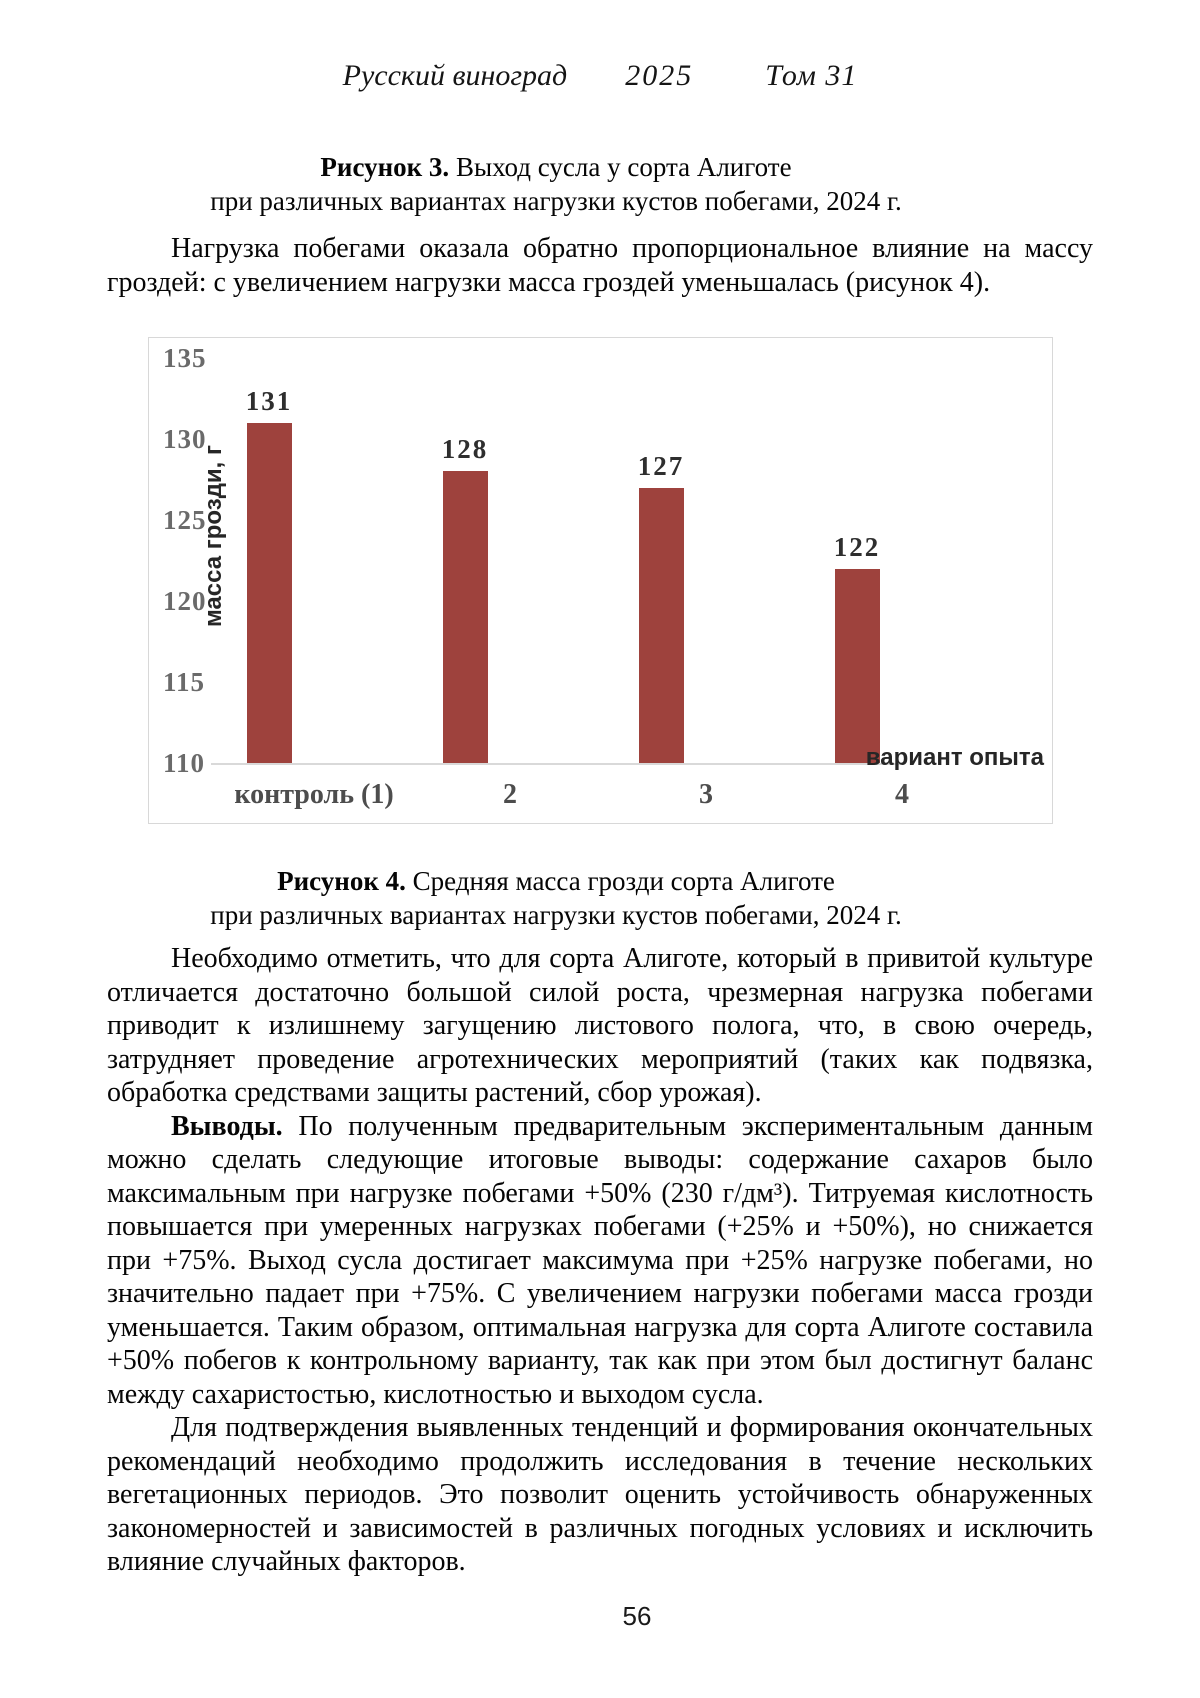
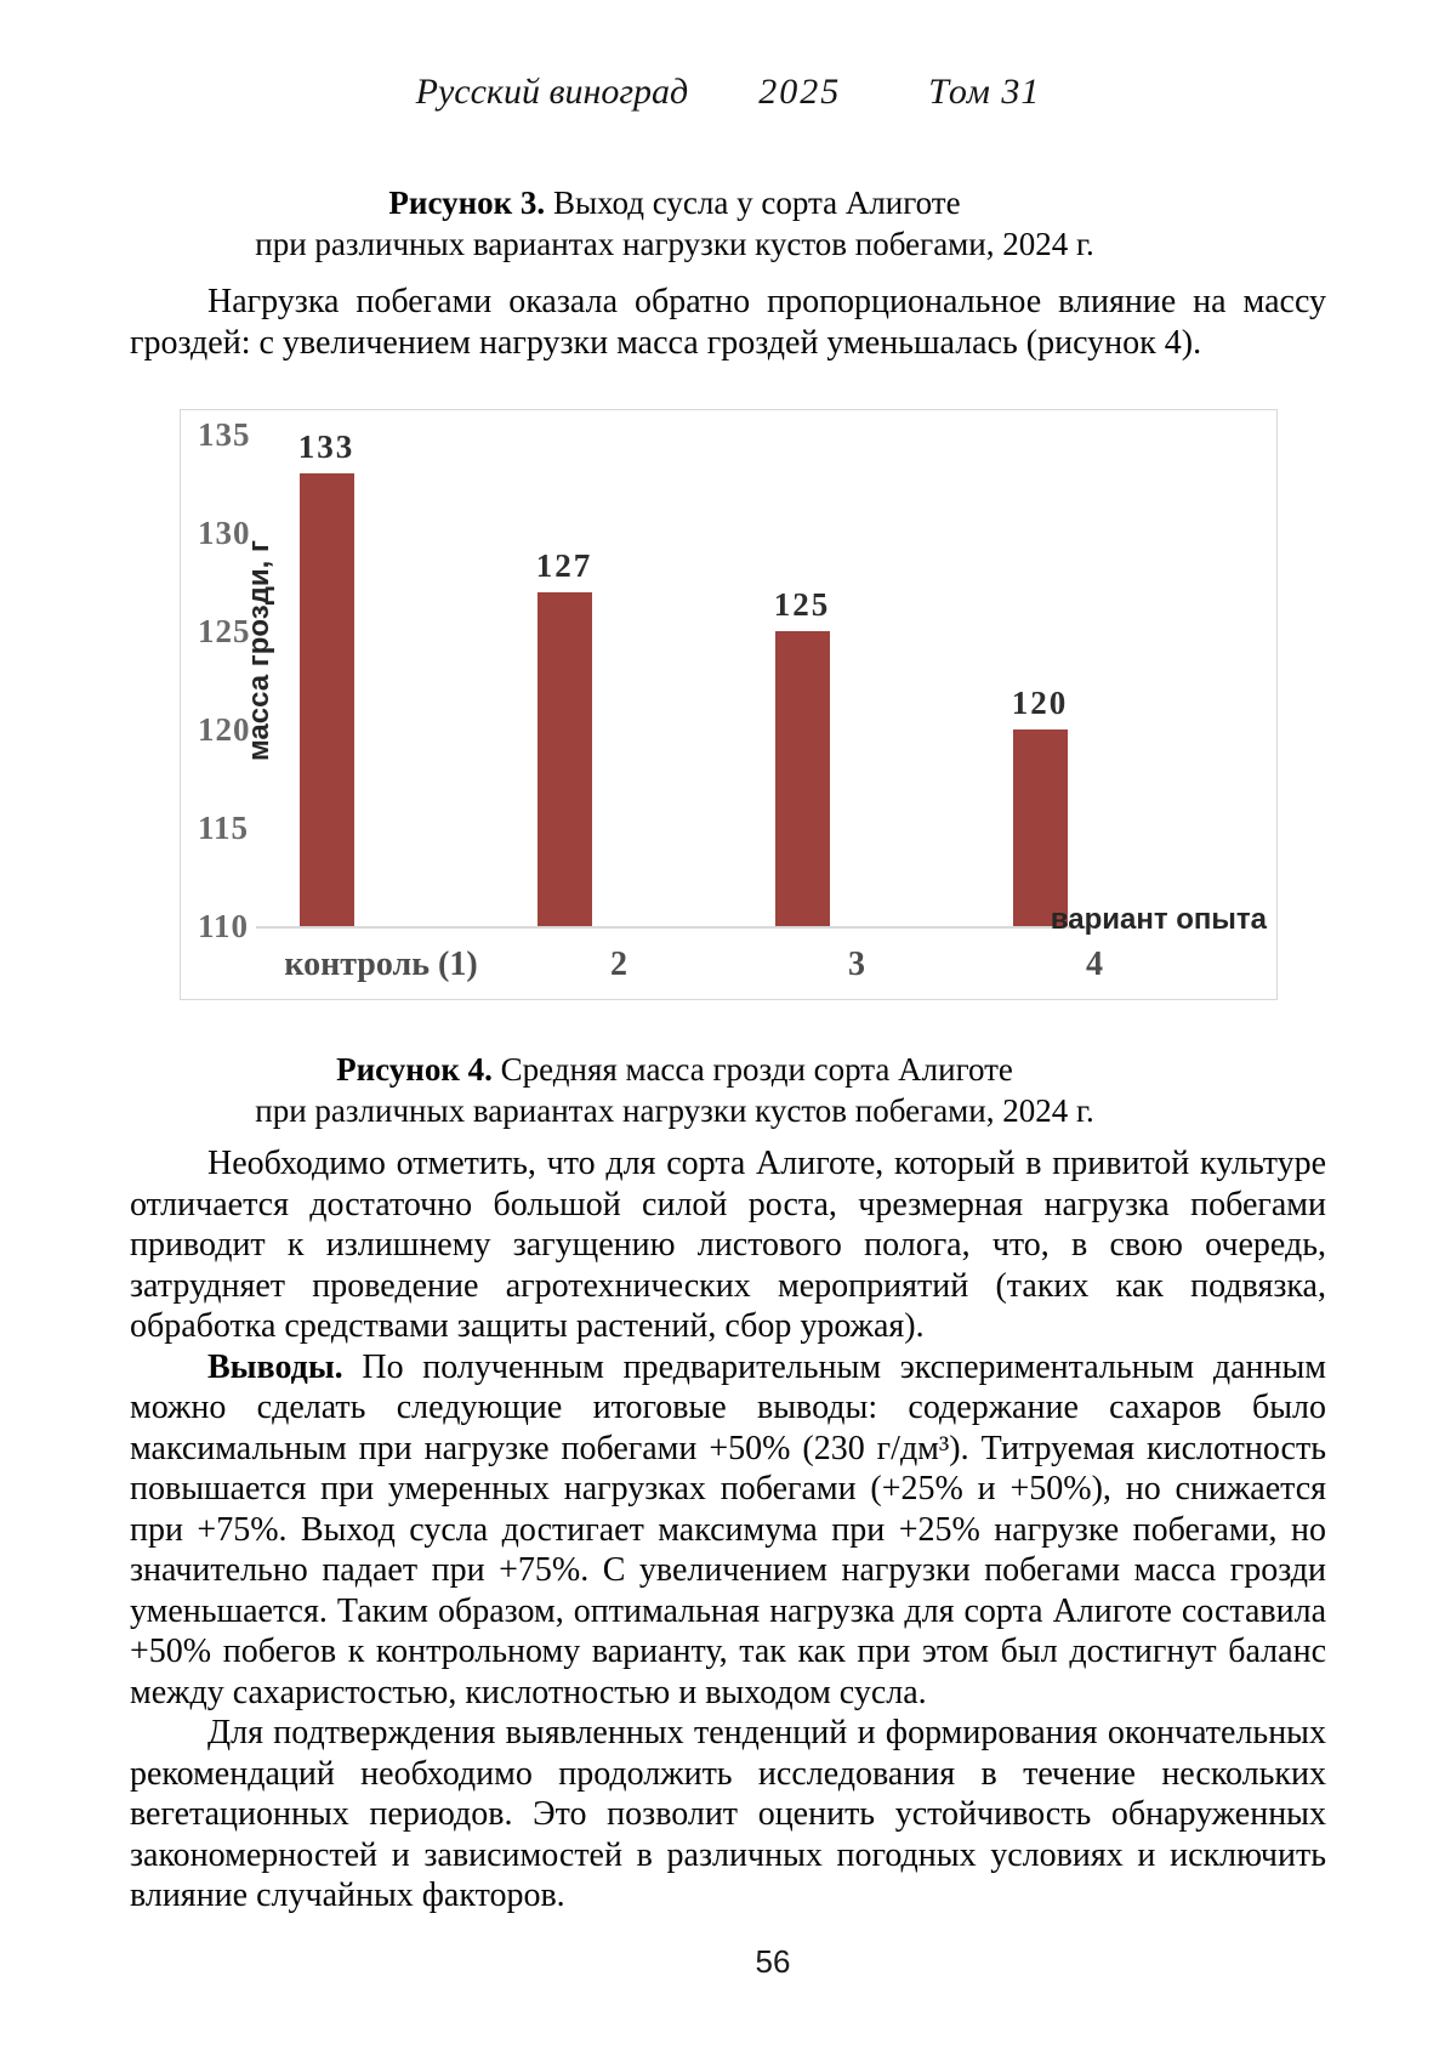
контроль (1): 131 -> 133
2: 128 -> 127
3: 127 -> 125
4: 122 -> 120
